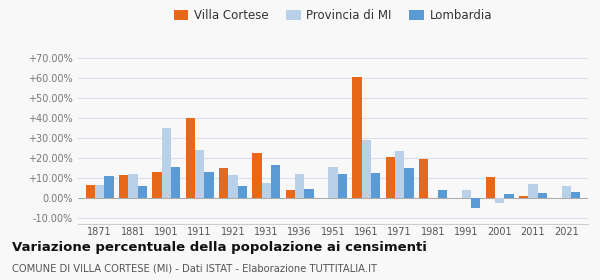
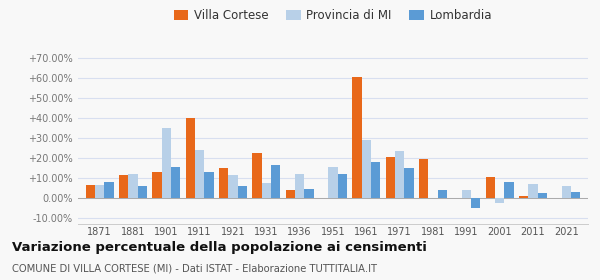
Lombardia/1871: 11% -> 8%
Lombardia/1961: 12% -> 18%
Lombardia/2001: 2% -> 8%
